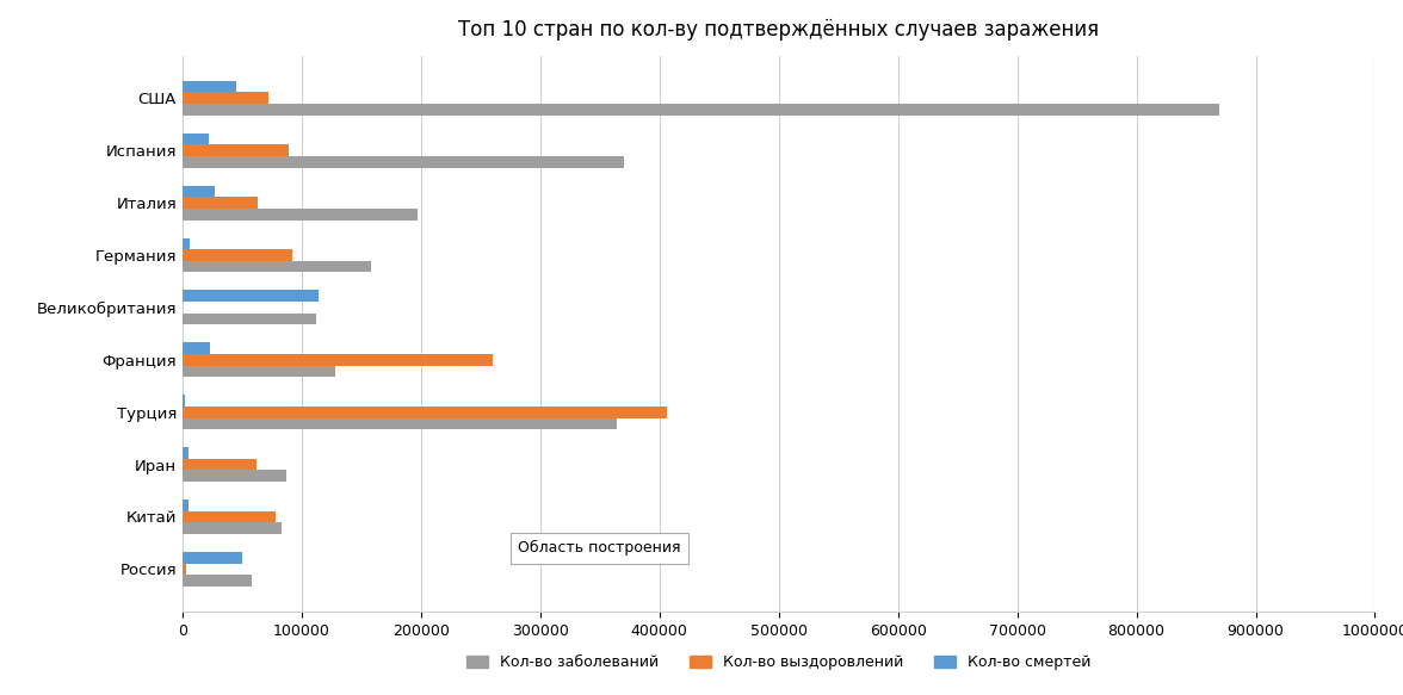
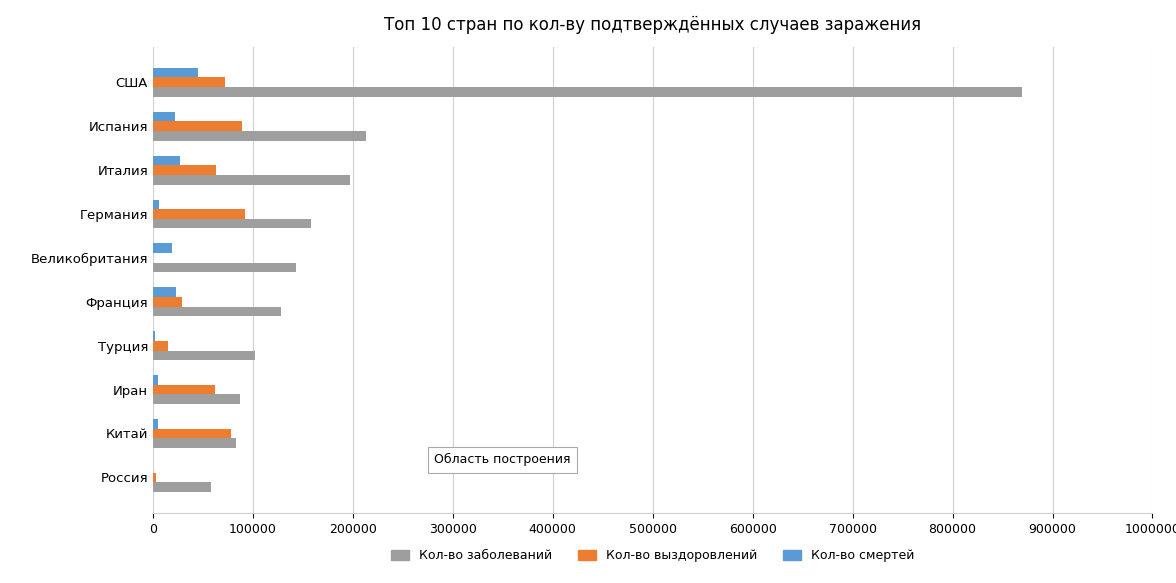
Кол-во заболеваний/Испания: 370000 -> 213000
Кол-во смертей/Великобритания: 114000 -> 20000
Кол-во заболеваний/Великобритания: 112000 -> 143000
Кол-во выздоровлений/Франция: 260000 -> 29000
Кол-во выздоровлений/Турция: 406000 -> 15000
Кол-во заболеваний/Турция: 364000 -> 102000
Кол-во смертей/Россия: 50000 -> 1000
